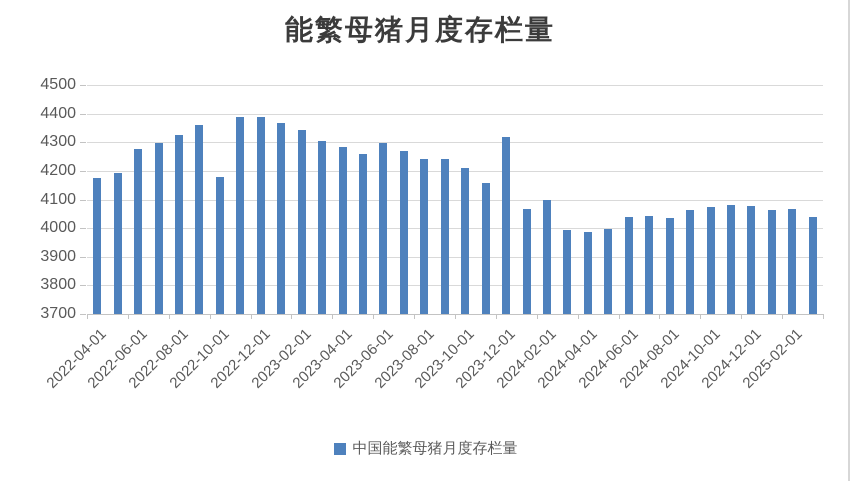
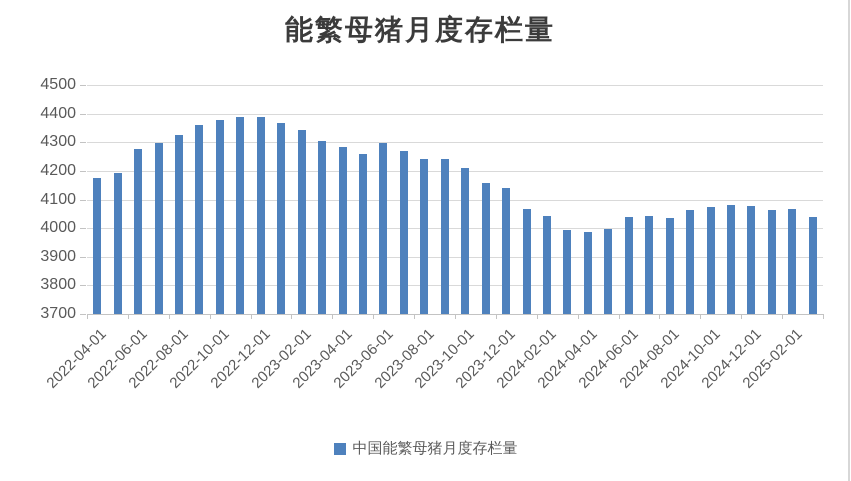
2022-10-01: 4180 -> 4380
2023-12-01: 4320 -> 4140
2024-02-01: 4100 -> 4040
